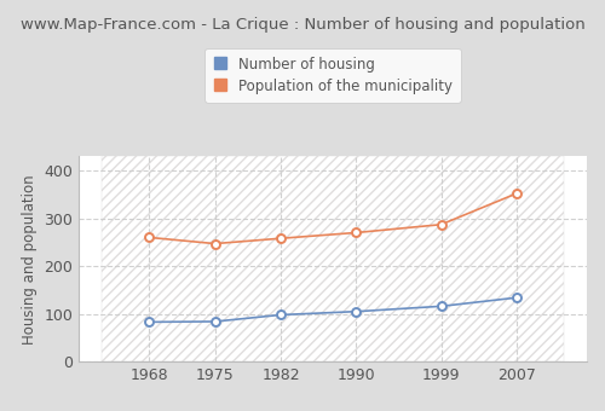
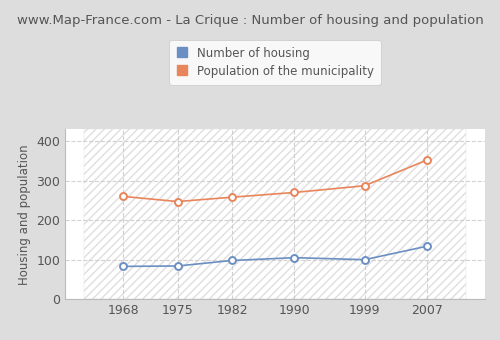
Number of housing/1999: 116 -> 100
